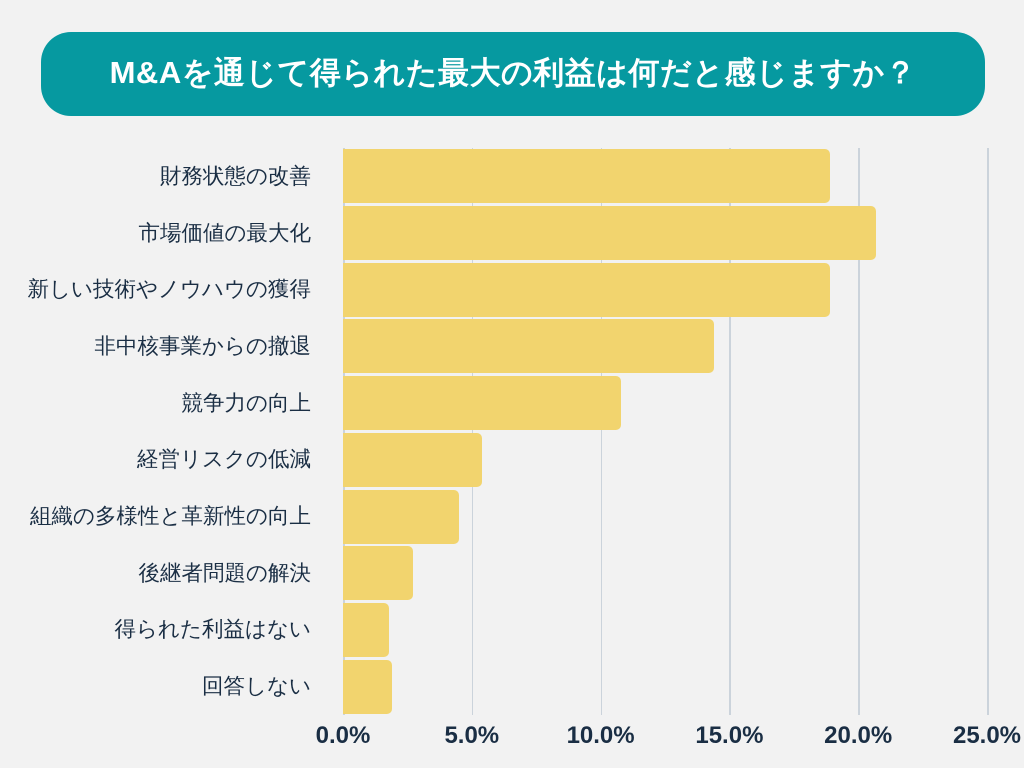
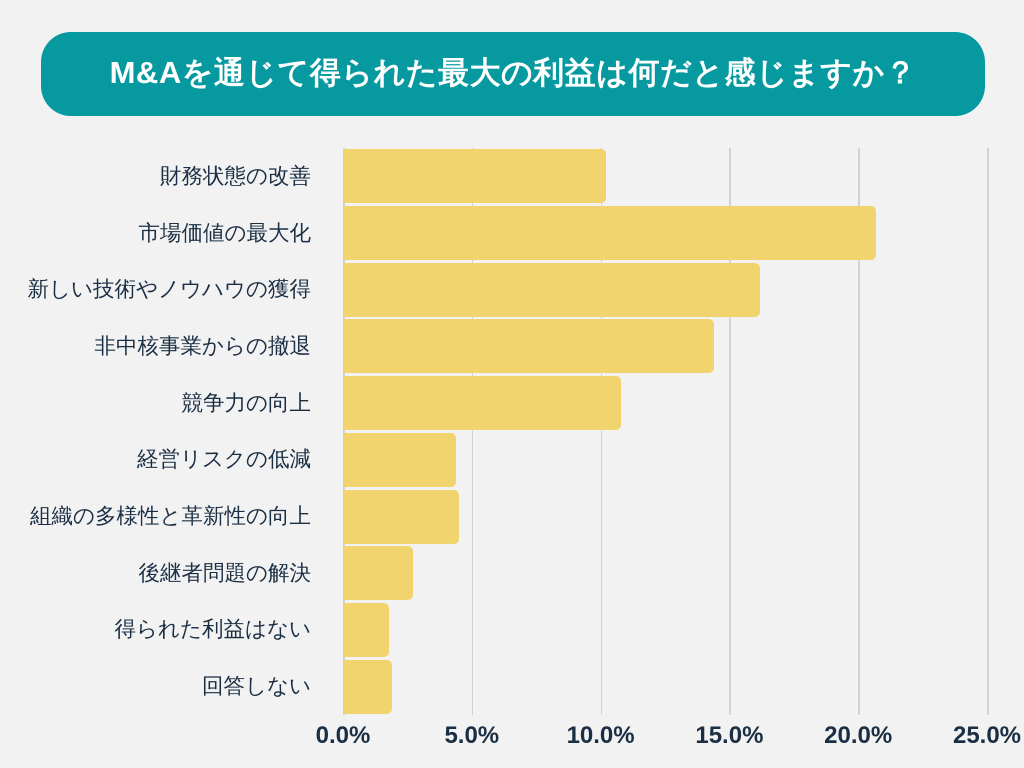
財務状態の改善: 18.9% -> 10.2%
新しい技術やノウハウの獲得: 18.9% -> 16.2%
経営リスクの低減: 5.4% -> 4.4%
